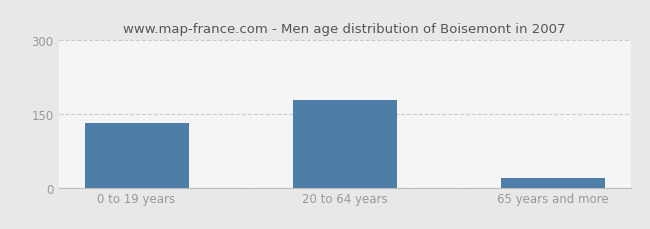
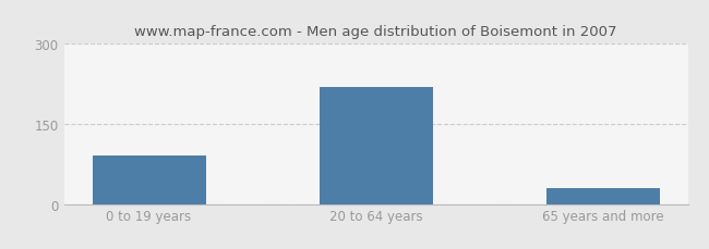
0 to 19 years: 131 -> 90
20 to 64 years: 178 -> 220
65 years and more: 19 -> 30
